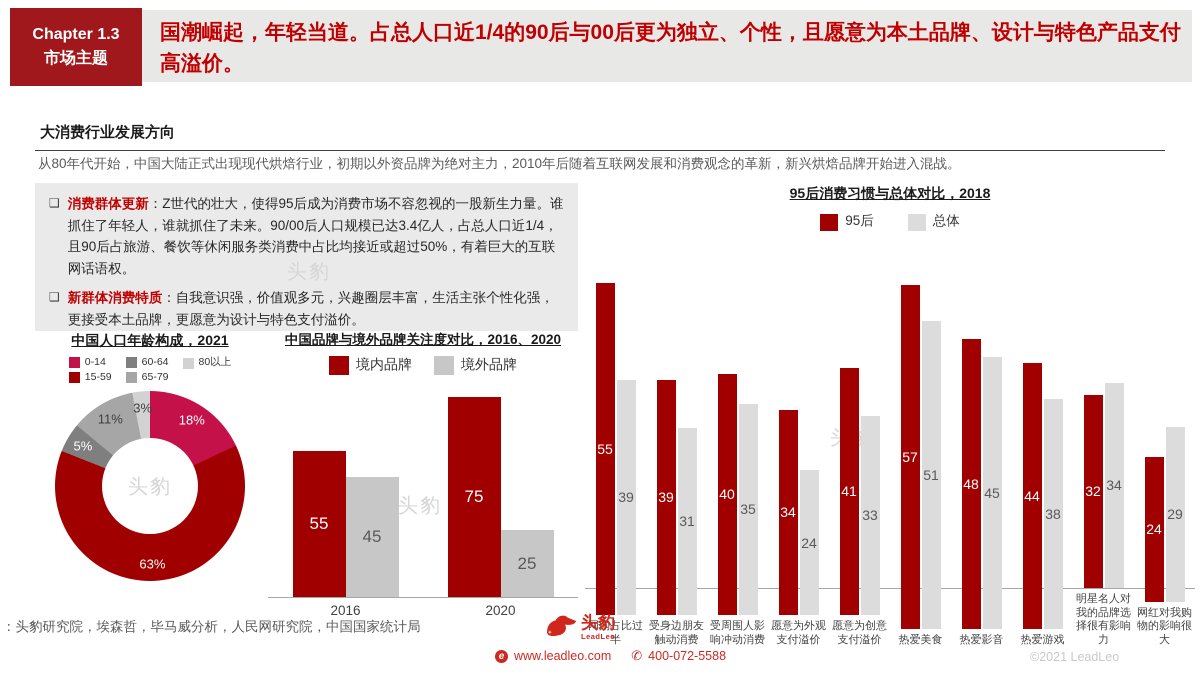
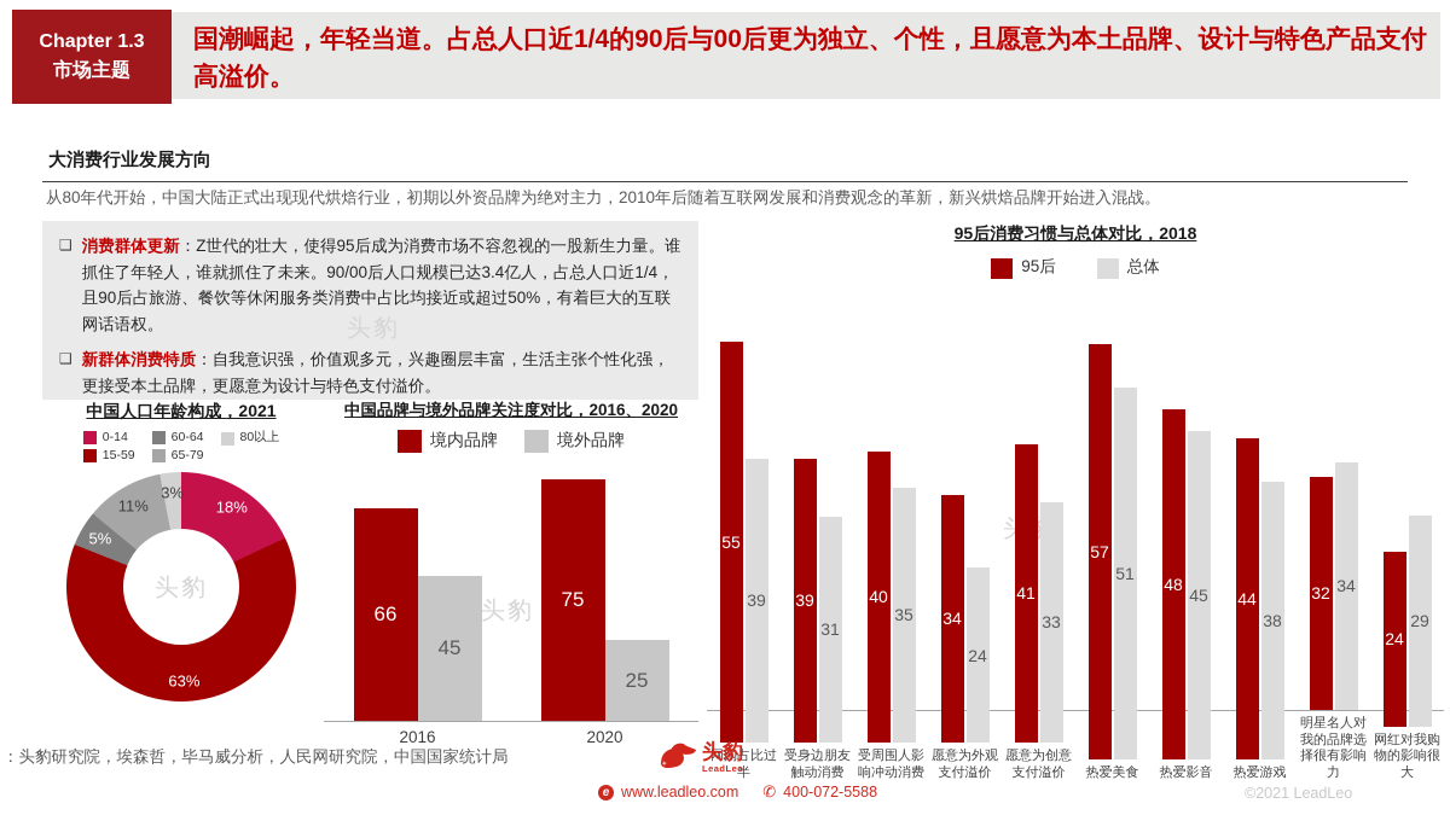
中国品牌与境外品牌关注度对比，2016、2020/境内品牌/2016: 55 -> 66
